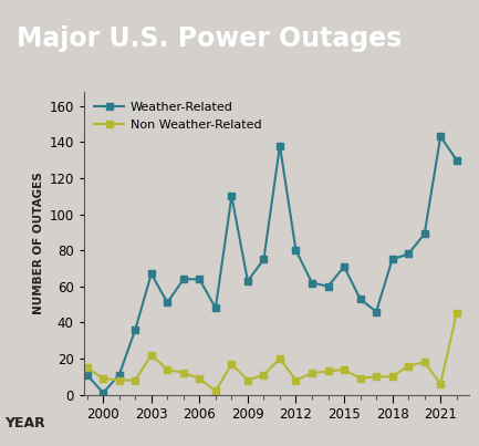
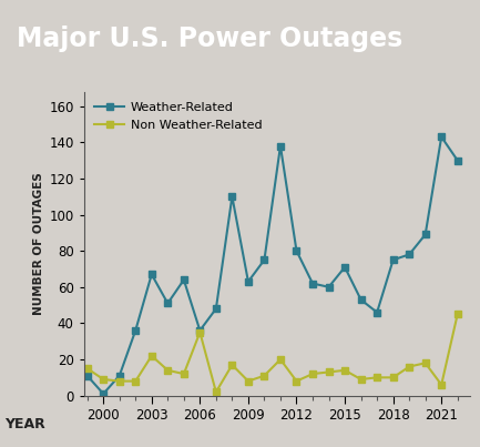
Weather-Related/2006: 64 -> 36
Non Weather-Related/2006: 9 -> 35
